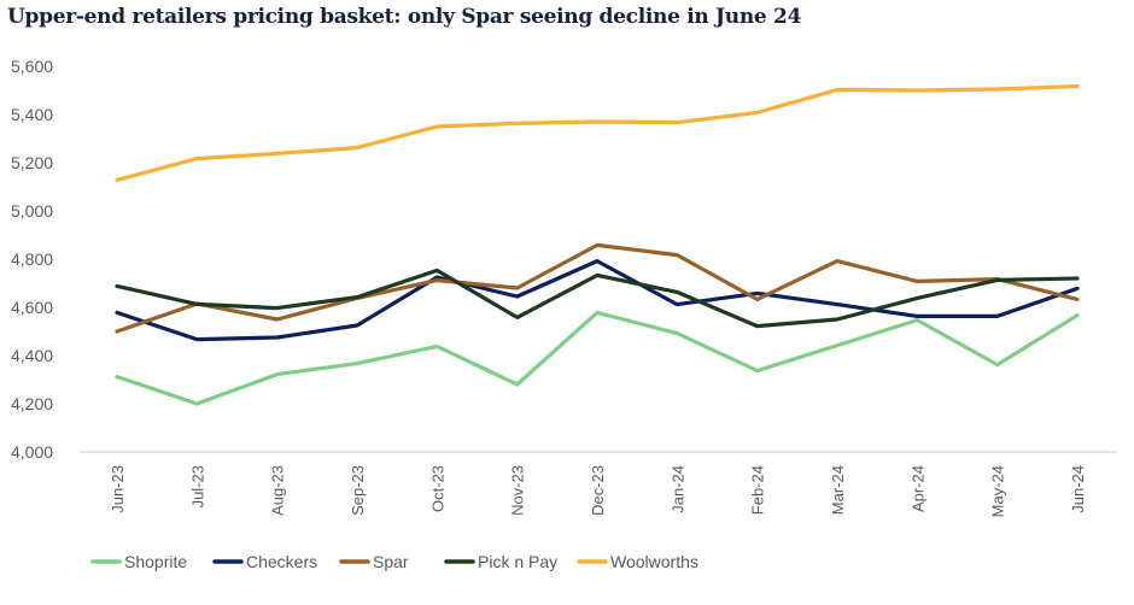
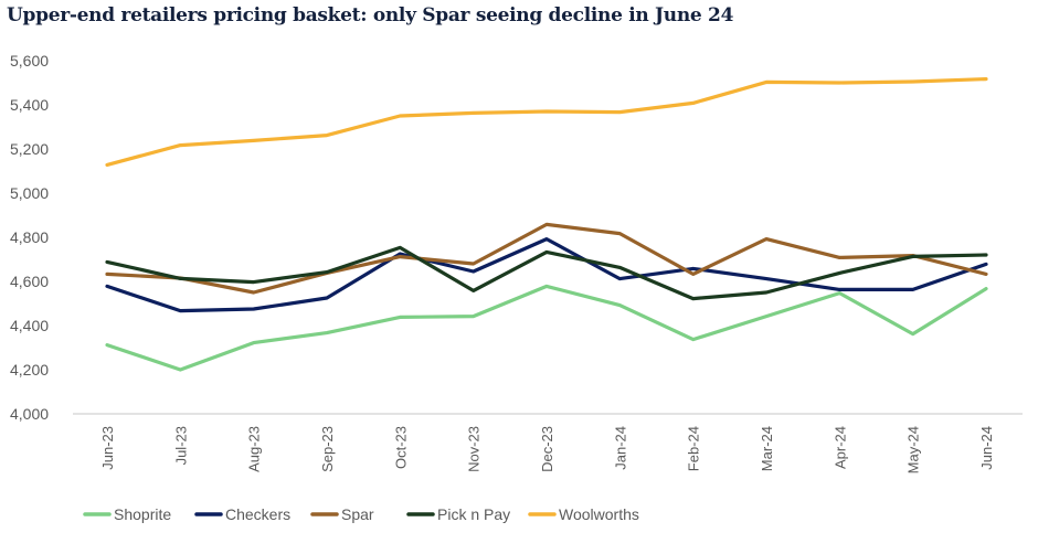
Spar/Jun-23: 4500 -> 4630
Shoprite/Nov-23: 4280 -> 4440
